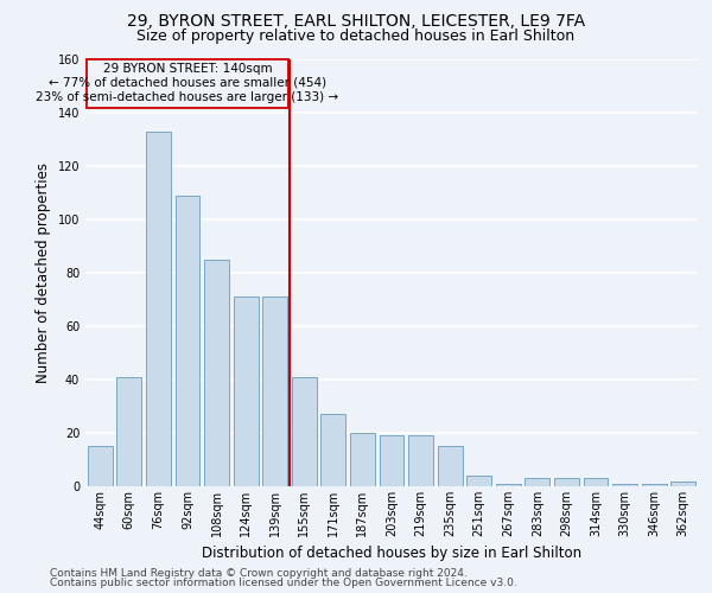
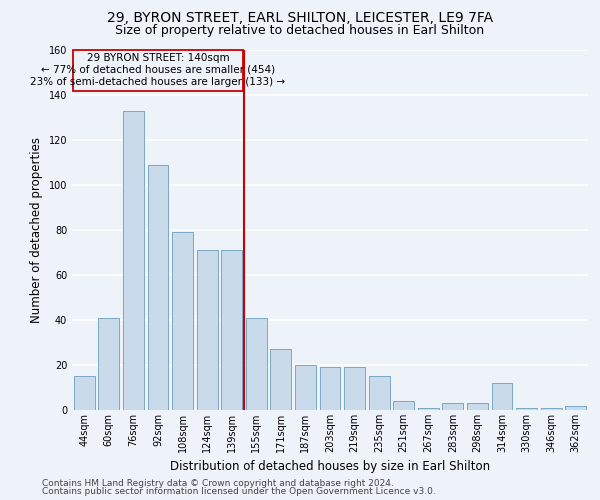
108sqm: 85 -> 79
314sqm: 3 -> 12
